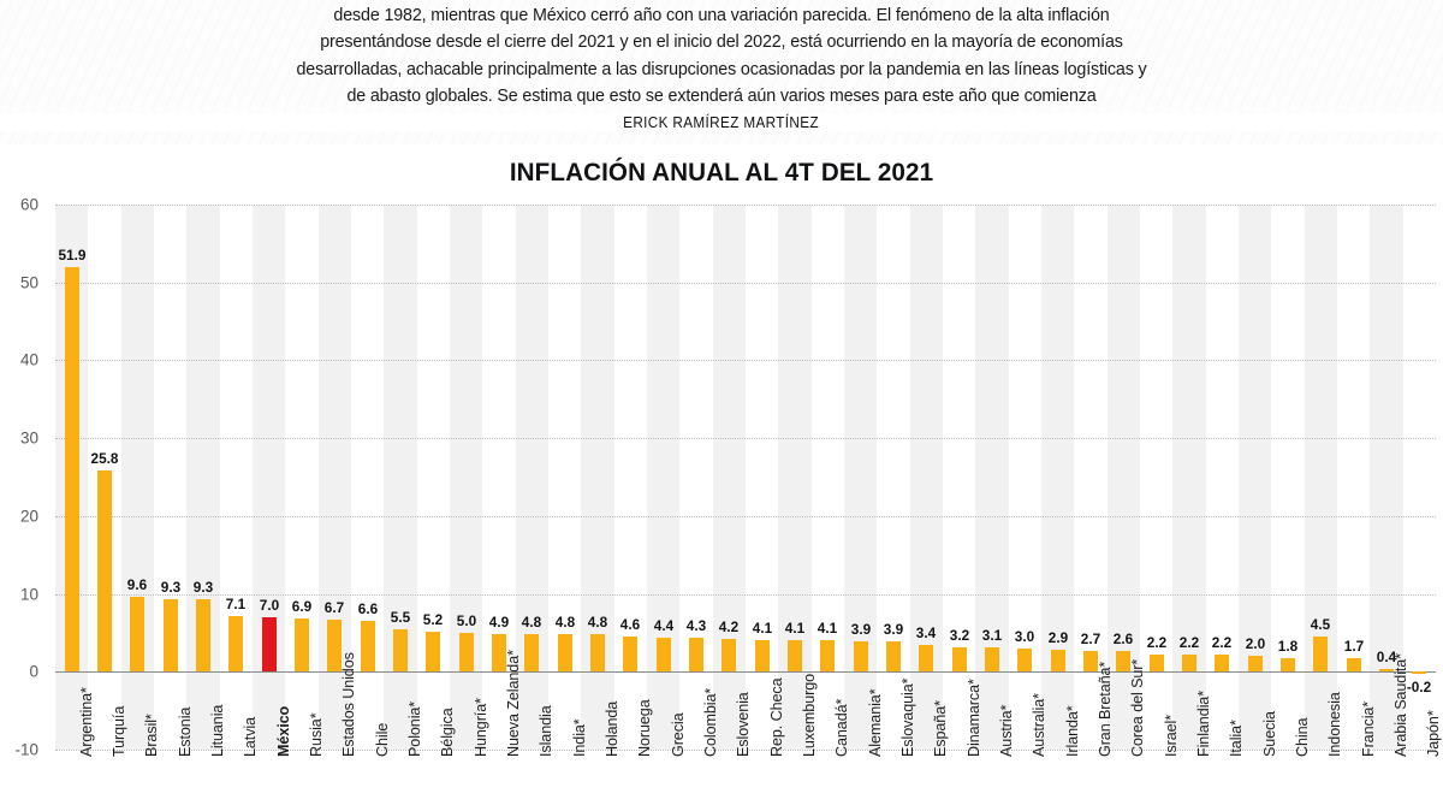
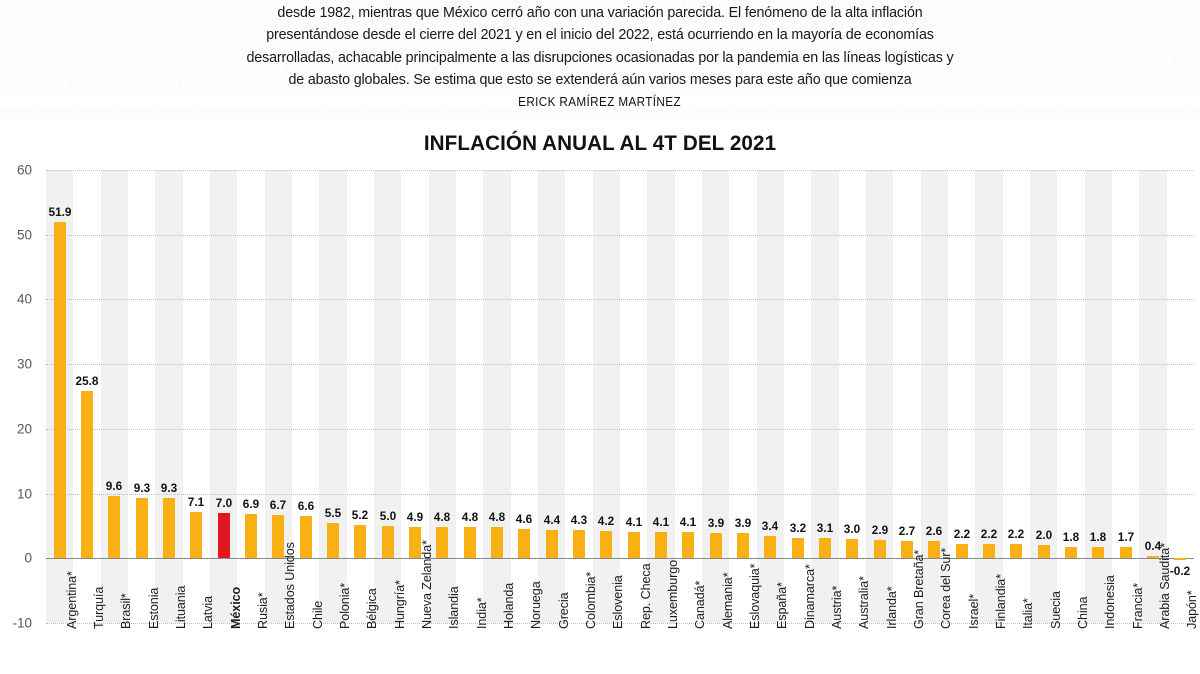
Indonesia: 4.5 -> 1.8
